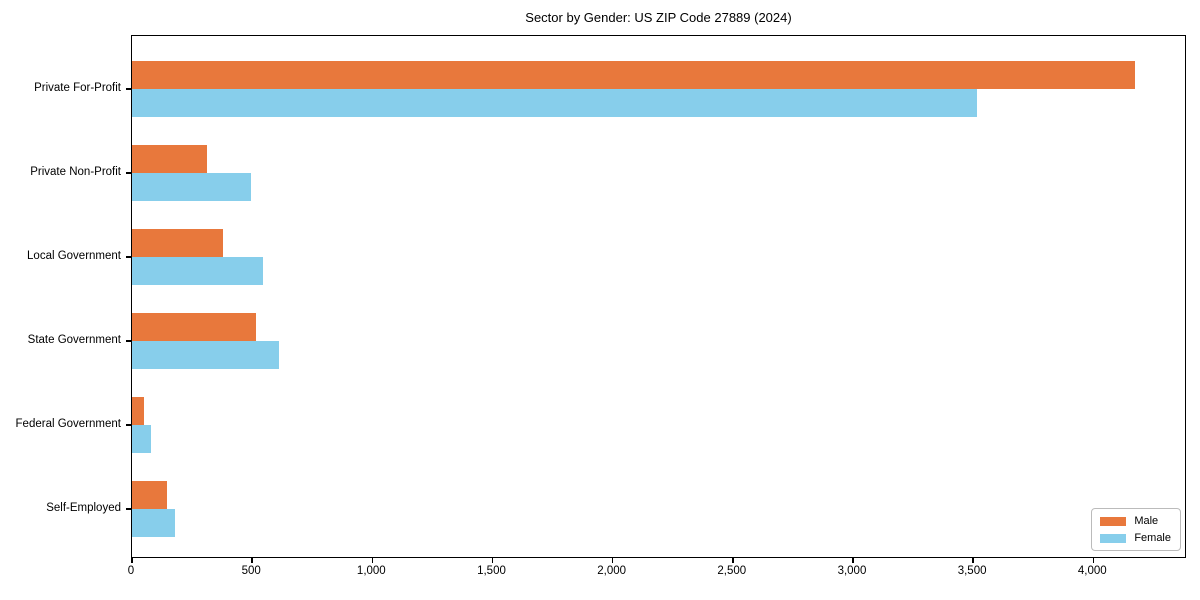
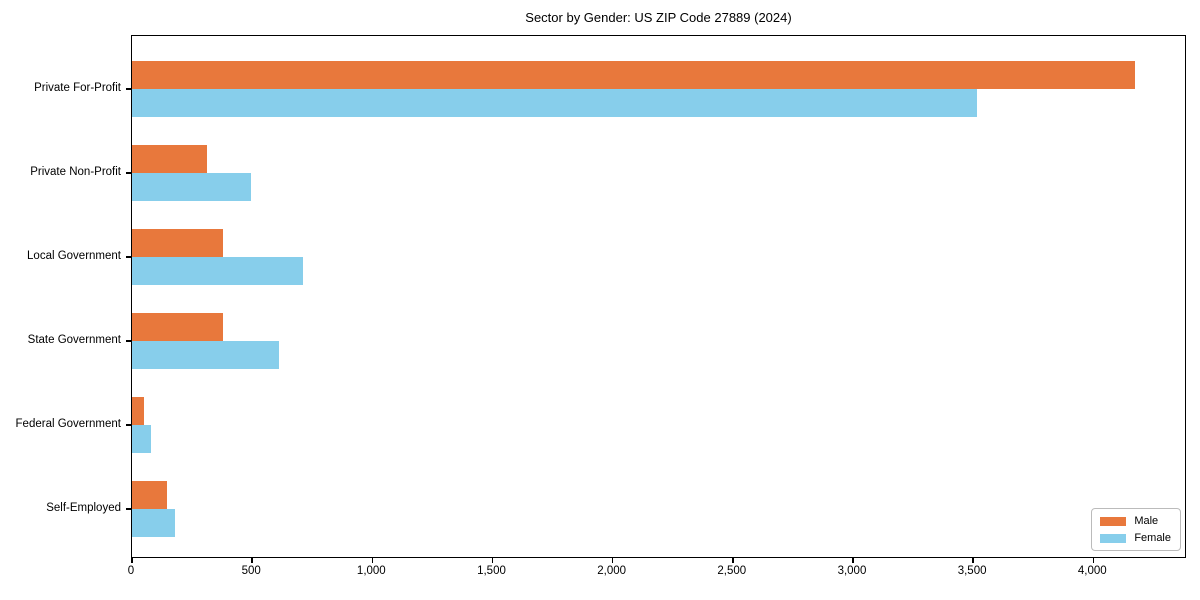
Female/Local Government: 540 -> 710
Male/State Government: 520 -> 380
